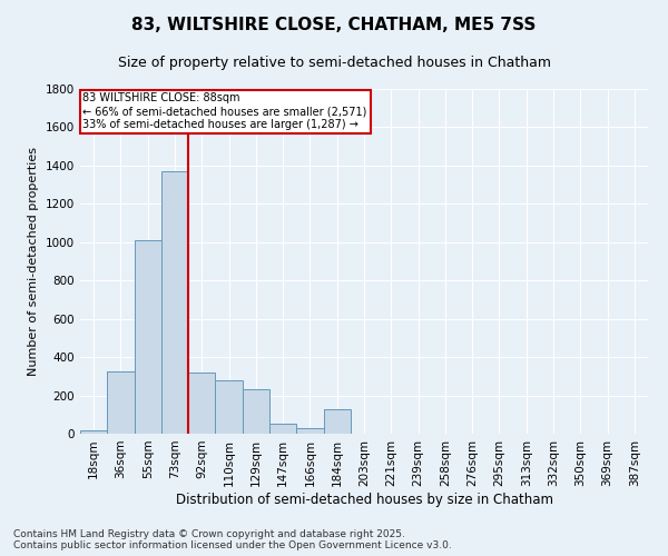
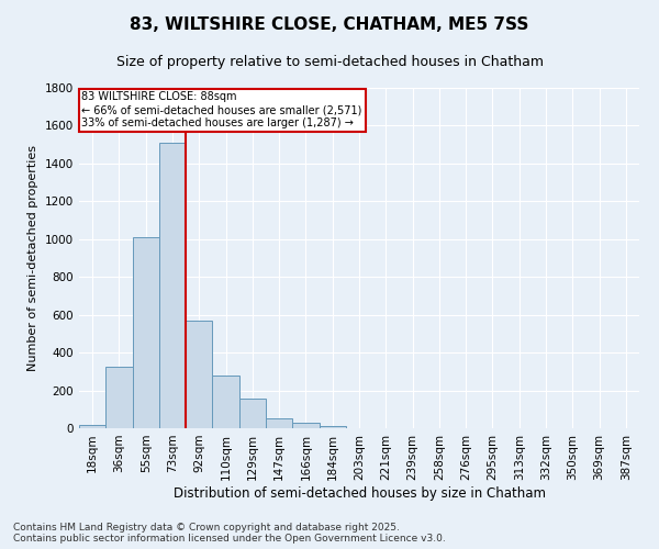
73sqm: 1370 -> 1510
92sqm: 320 -> 570
129sqm: 230 -> 160
184sqm: 130 -> 10
